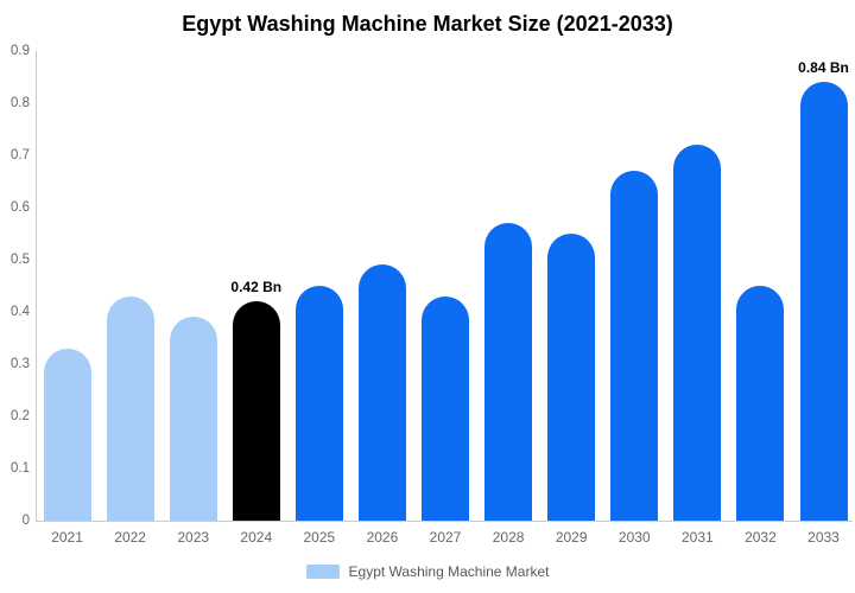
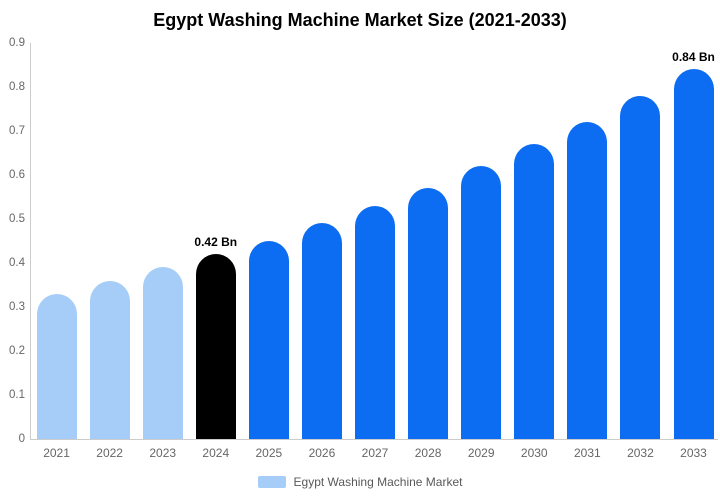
2022: 0.43 -> 0.36
2027: 0.43 -> 0.53
2029: 0.55 -> 0.62
2032: 0.45 -> 0.78
